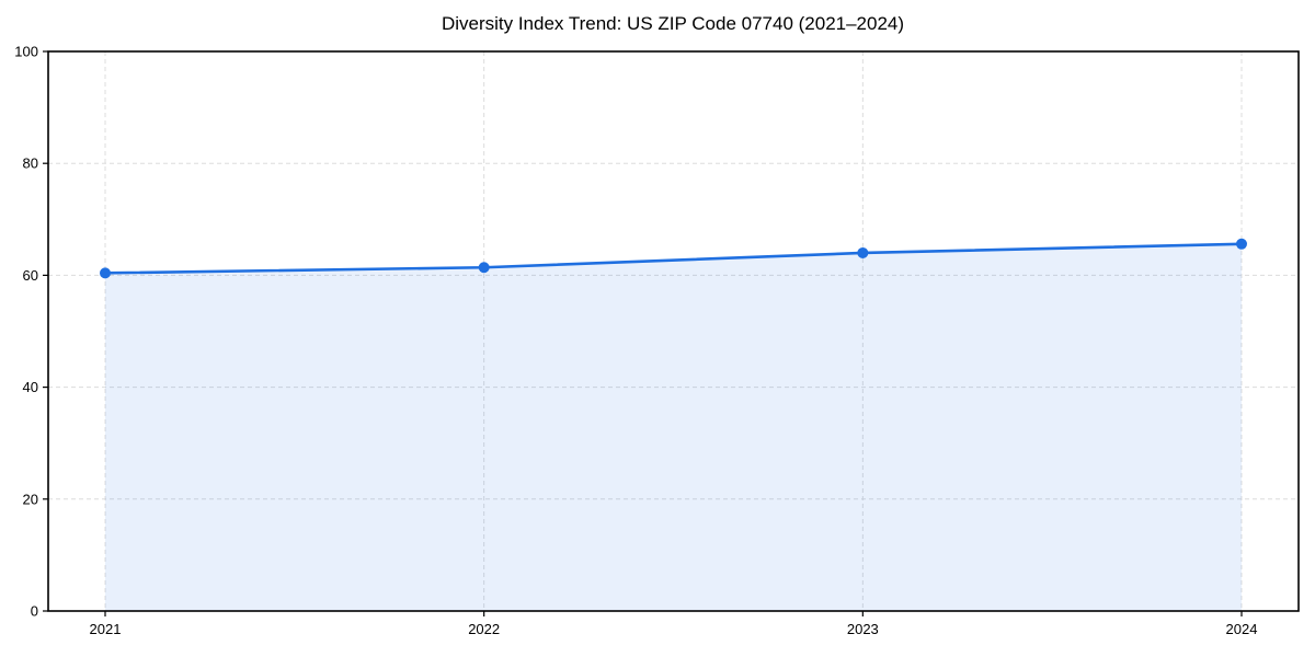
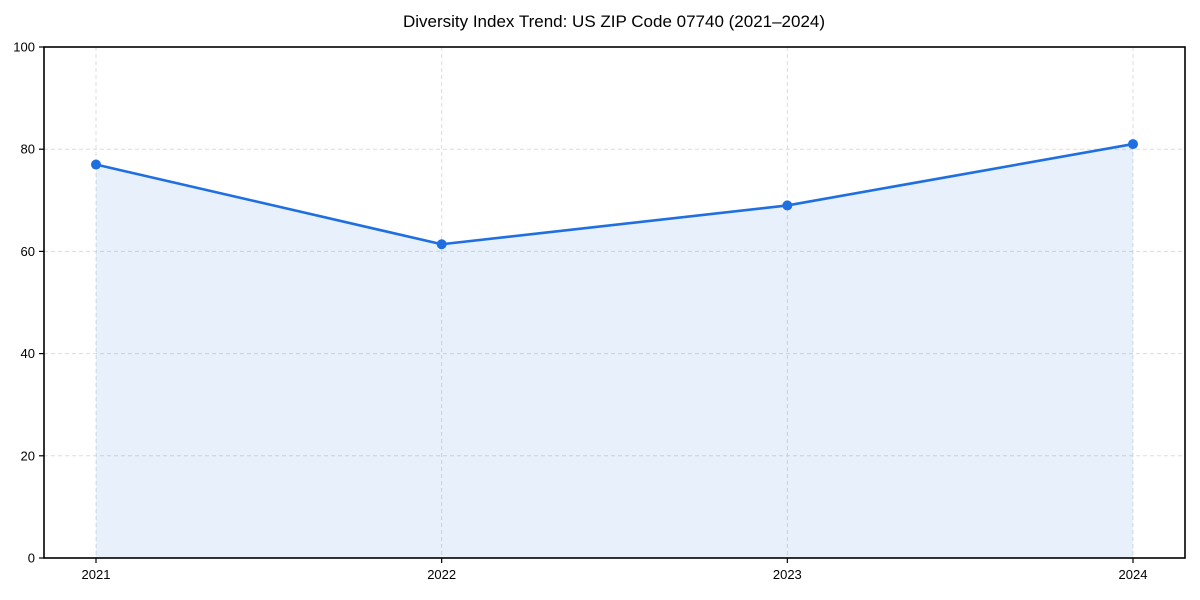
2021: 60 -> 77
2023: 64 -> 69
2024: 66 -> 81
